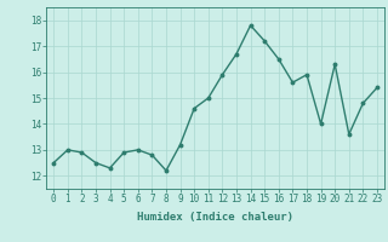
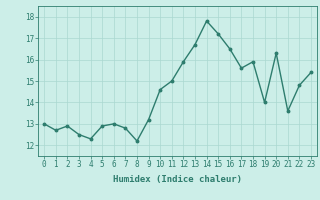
0: 12.5 -> 13.0
1: 13.0 -> 12.7
